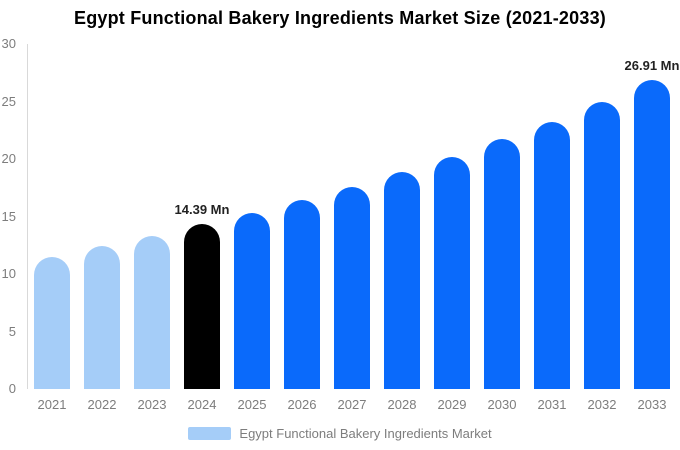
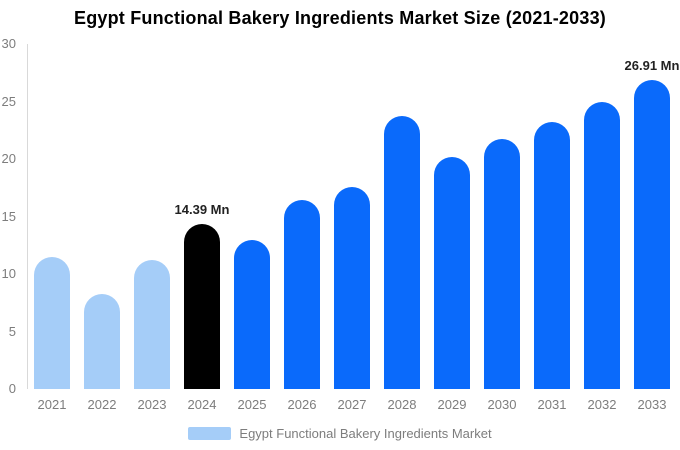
2022: 12.4 -> 8.3
2023: 13.3 -> 11.2
2025: 15.3 -> 13.0
2028: 18.9 -> 23.7
